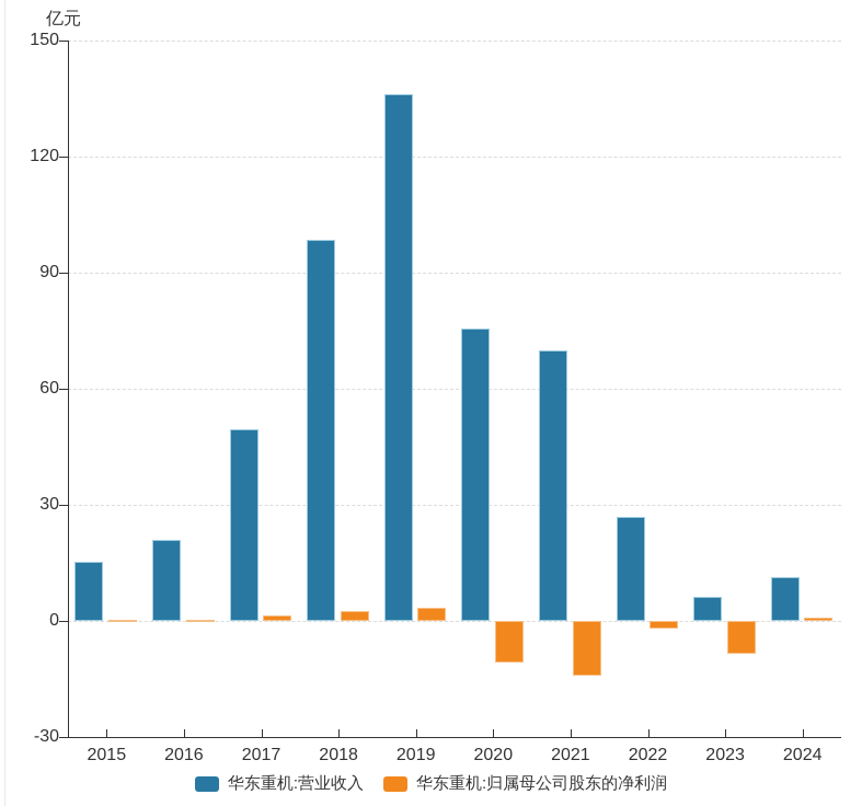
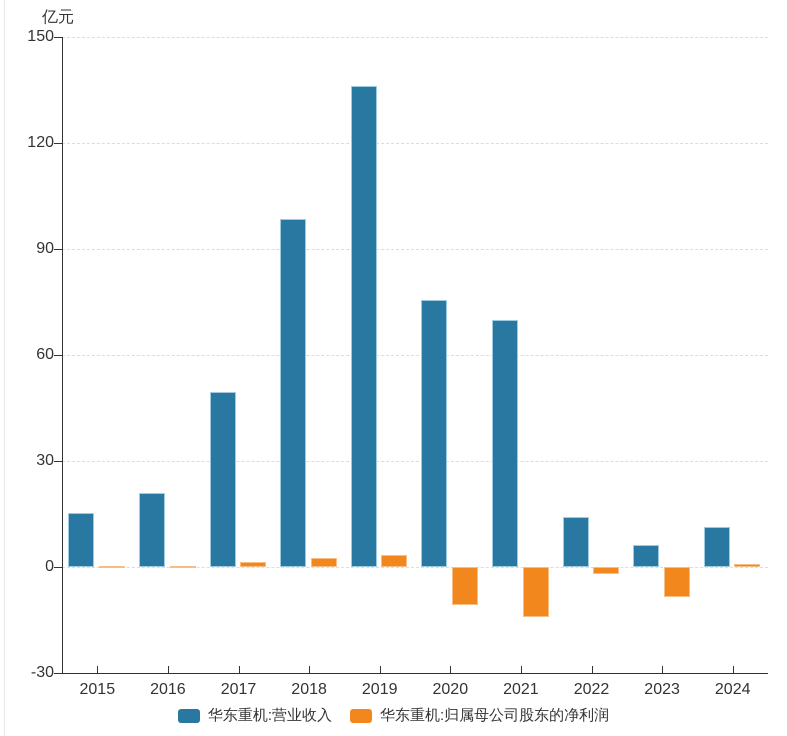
华东重机:营业收入/2022: 27 -> 14
